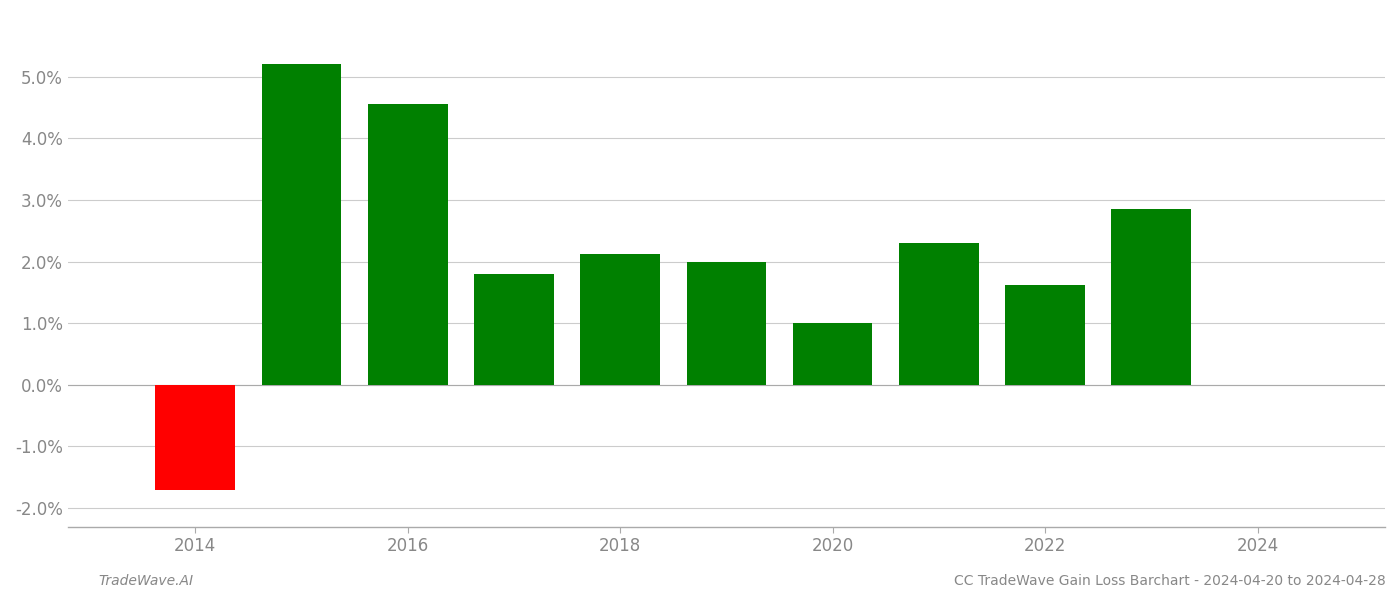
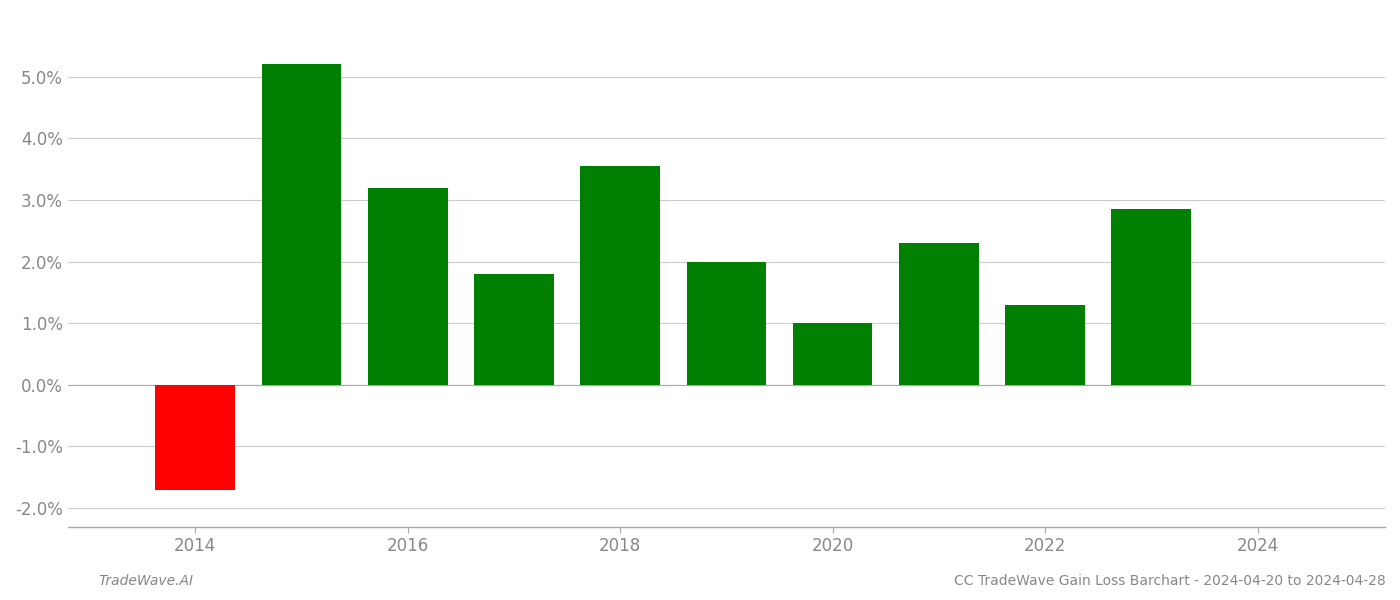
2016: 4.56% -> 3.20%
2018: 2.12% -> 3.55%
2022: 1.62% -> 1.30%
